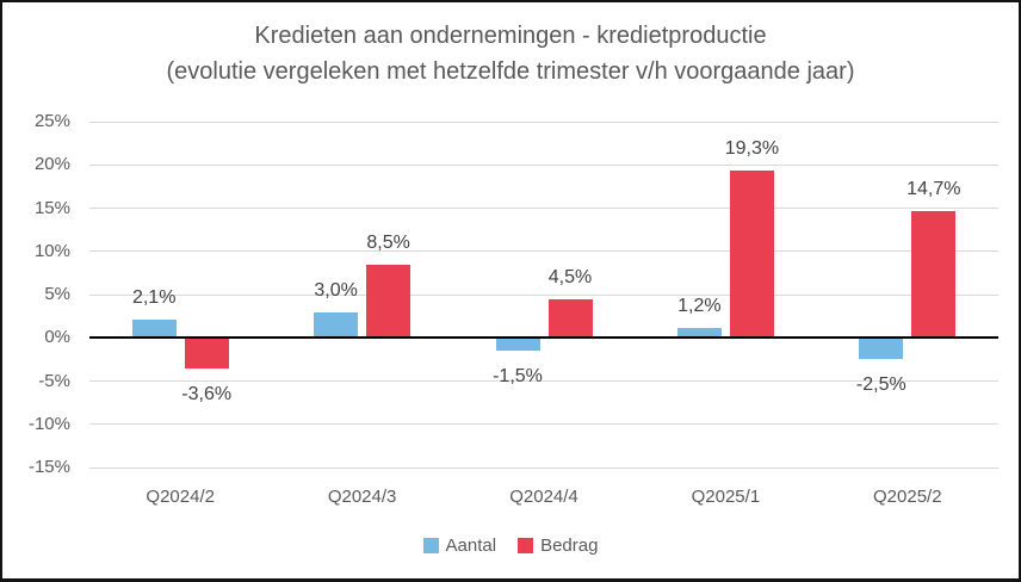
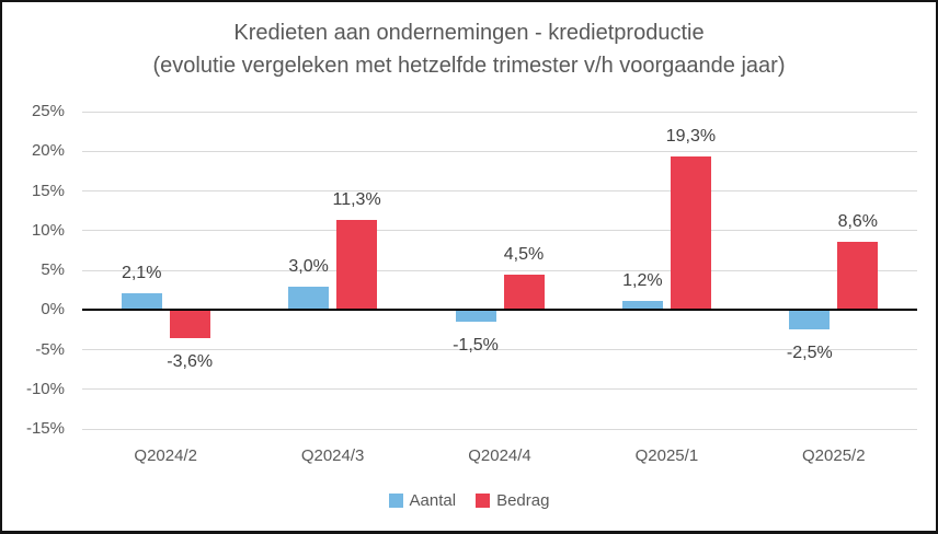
Bedrag/Q2024/3: 8,5% -> 11,3%
Bedrag/Q2025/2: 14,7% -> 8,6%
